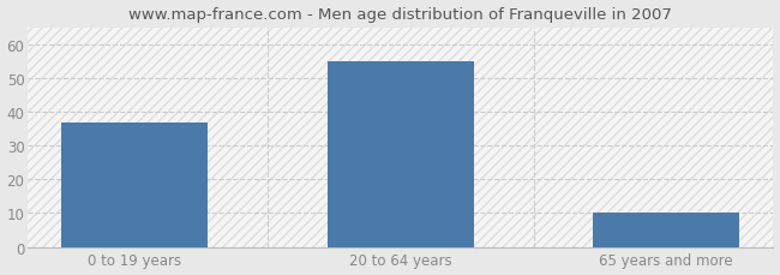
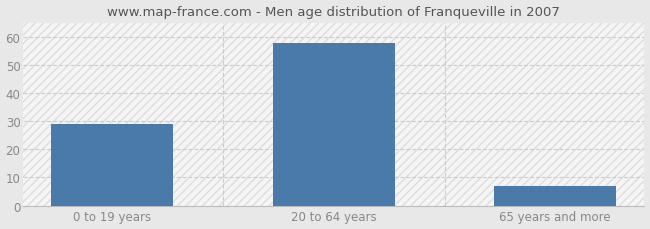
0 to 19 years: 37 -> 29
20 to 64 years: 55 -> 58
65 years and more: 10 -> 7
